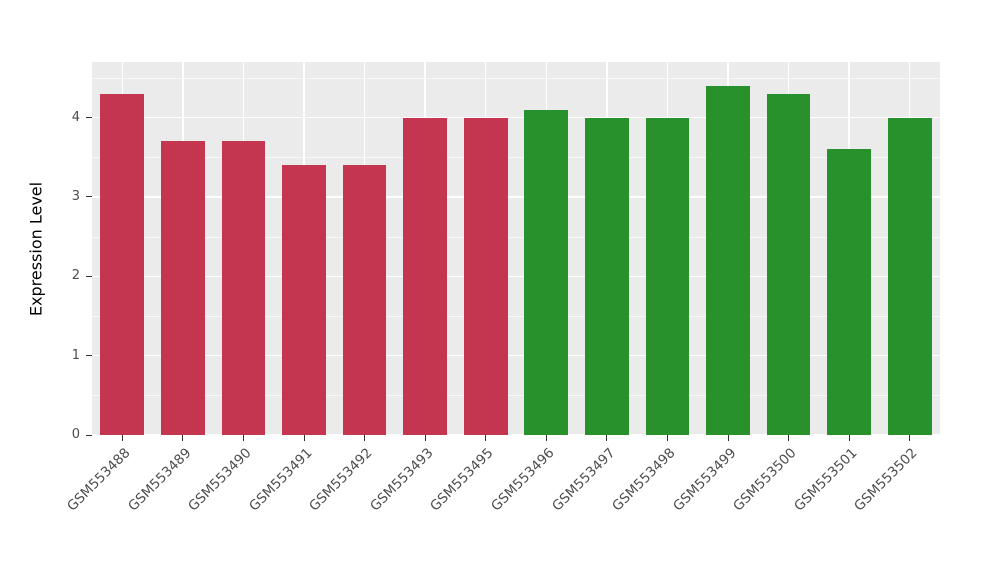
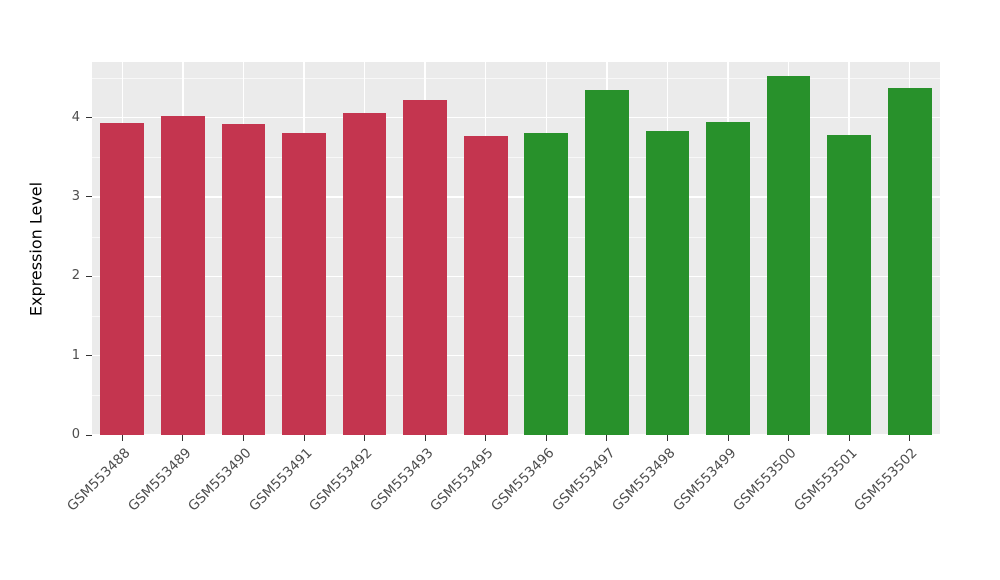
GSM553488: 4.3 -> 3.9
GSM553489: 3.7 -> 4.0
GSM553490: 3.7 -> 3.9
GSM553491: 3.4 -> 3.8
GSM553492: 3.4 -> 4.1
GSM553493: 4.0 -> 4.2
GSM553495: 4.0 -> 3.8
GSM553496: 4.1 -> 3.8
GSM553497: 4.0 -> 4.3
GSM553498: 4.0 -> 3.8
GSM553499: 4.4 -> 4.0
GSM553500: 4.3 -> 4.5
GSM553501: 3.6 -> 3.8
GSM553502: 4.0 -> 4.4
